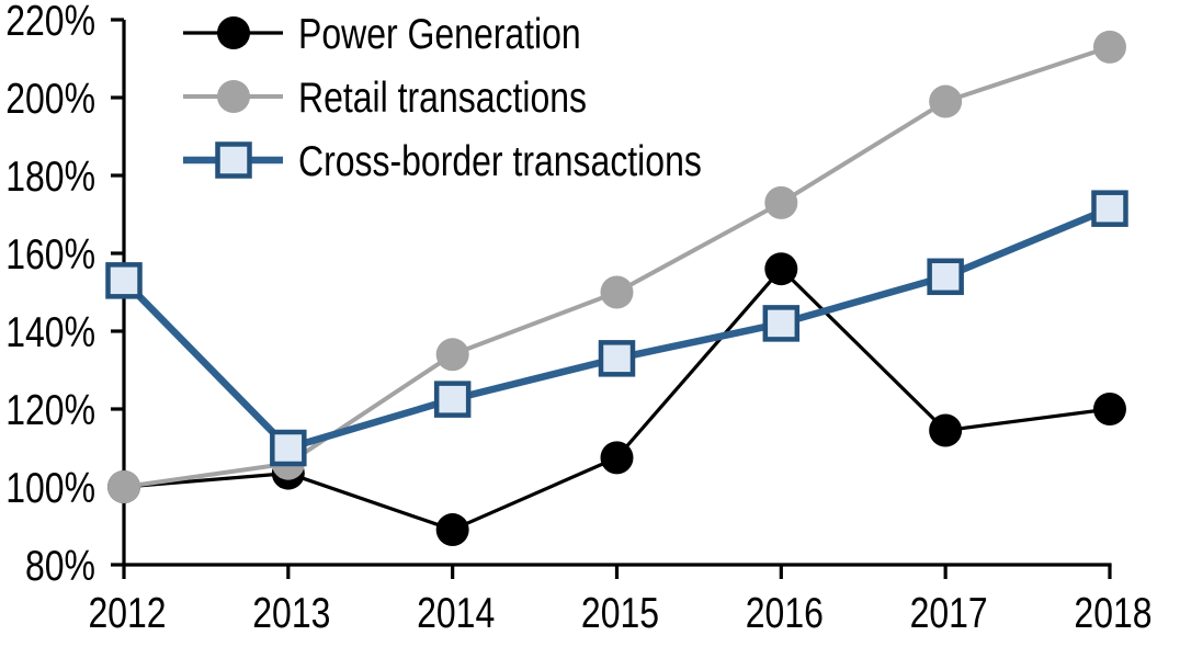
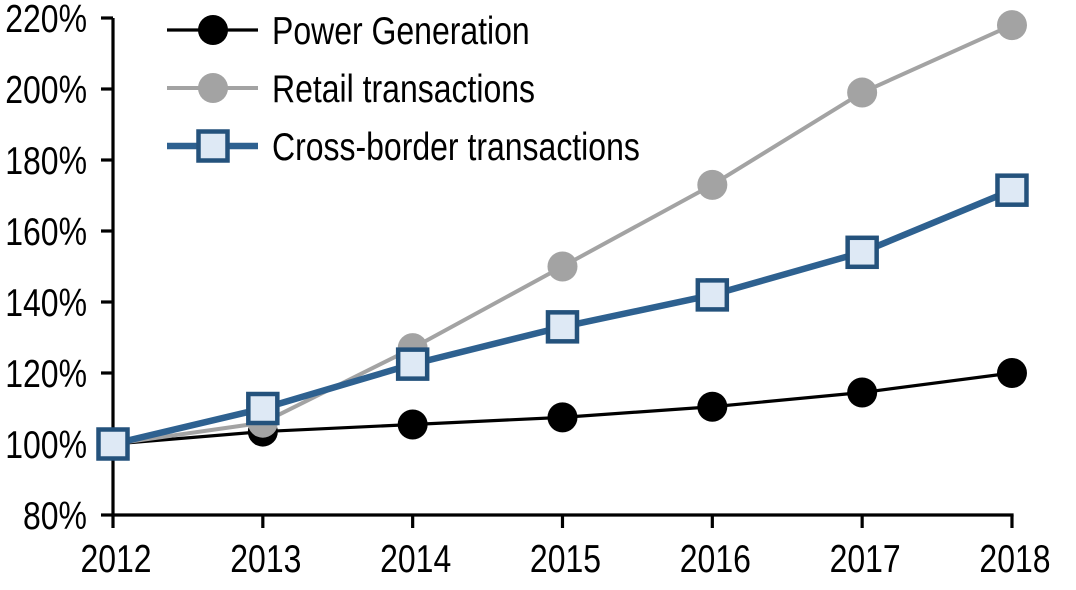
Cross-border transactions/2012: 153% -> 100%
Power Generation/2014: 89% -> 106%
Retail transactions/2014: 134% -> 127%
Power Generation/2016: 156% -> 110%
Retail transactions/2018: 213% -> 218%
